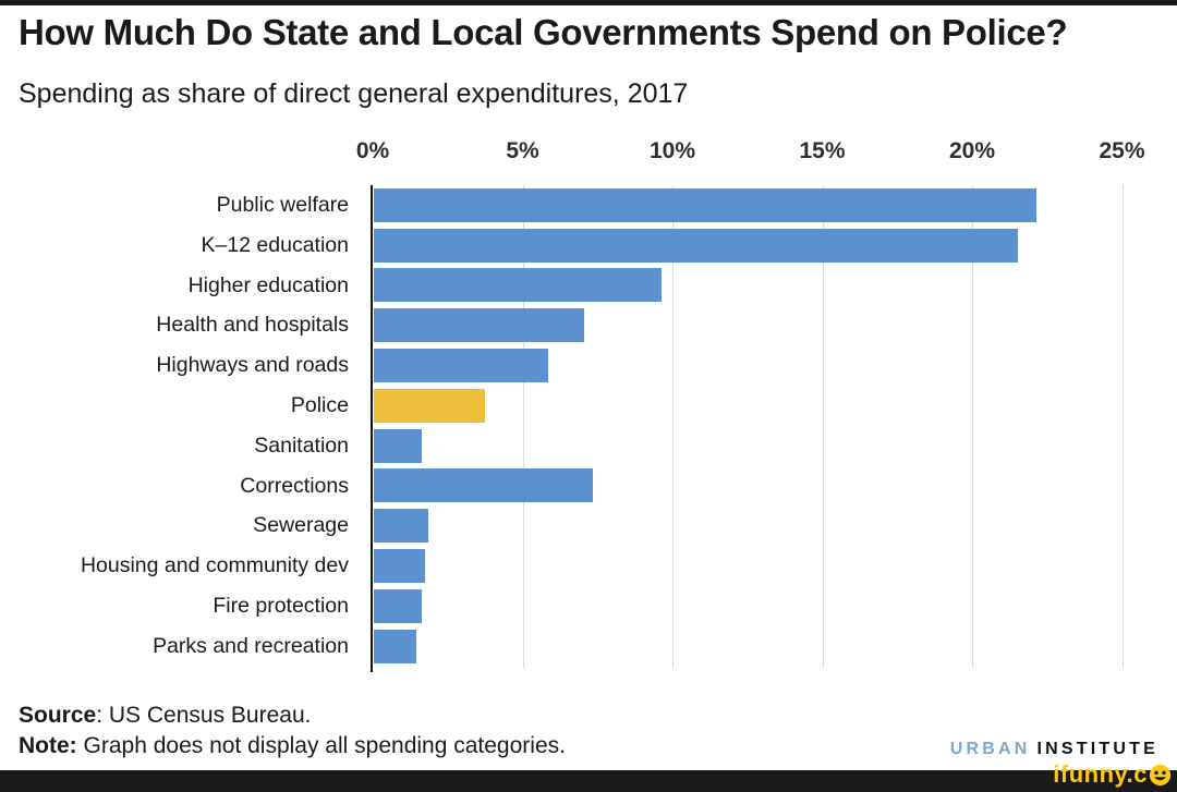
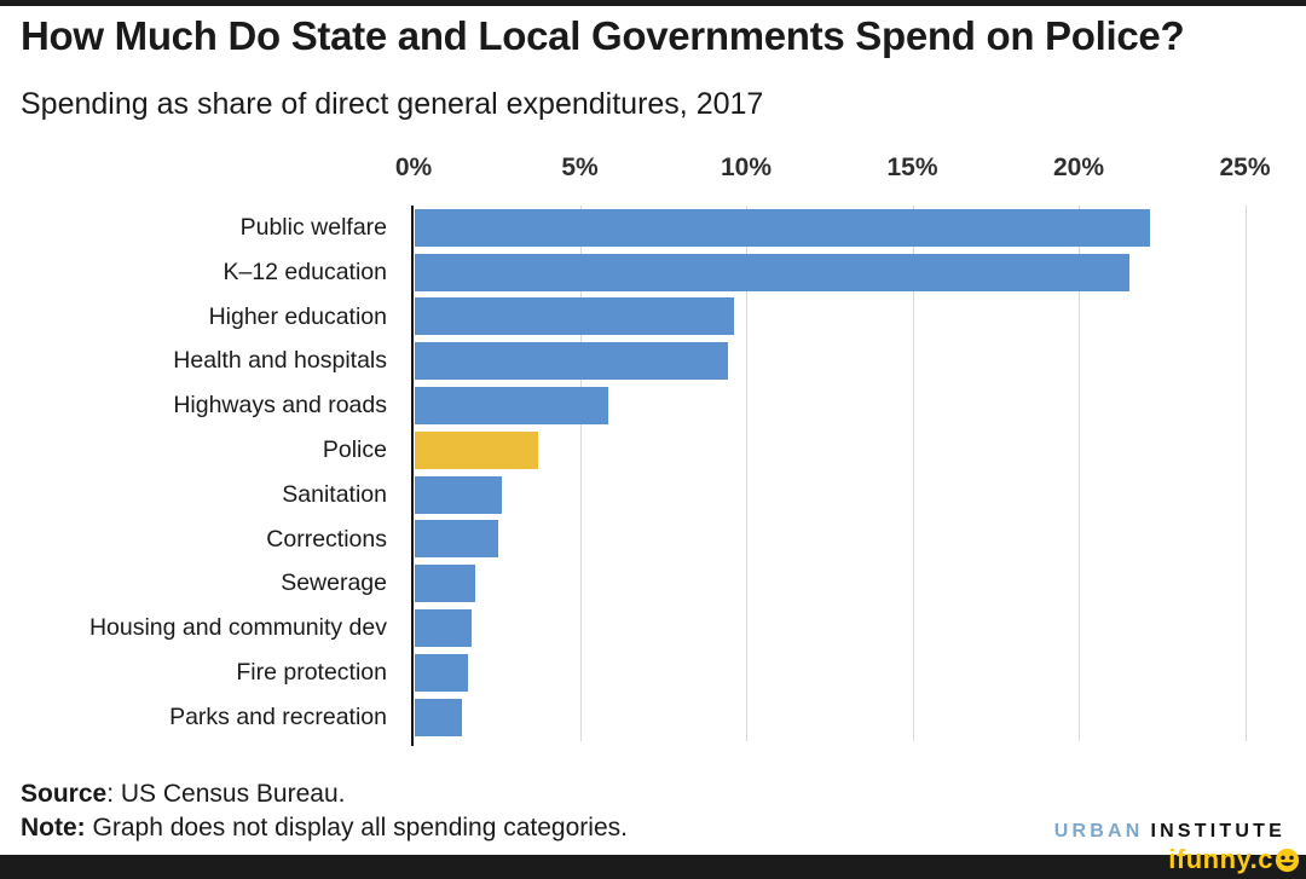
Health and hospitals: 7.0% -> 9.4%
Sanitation: 1.6% -> 2.6%
Corrections: 7.3% -> 2.5%
